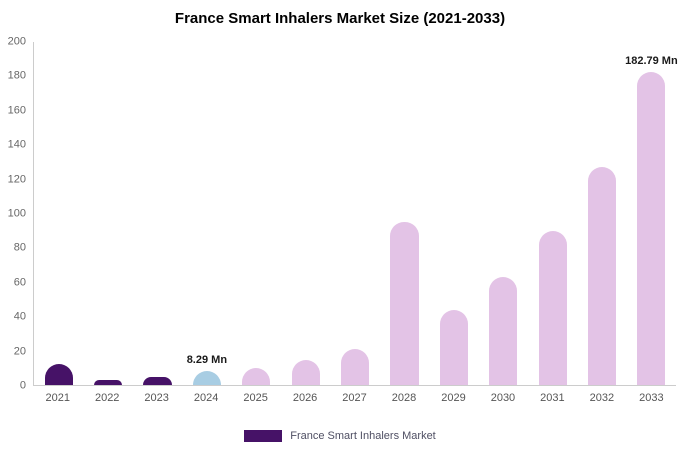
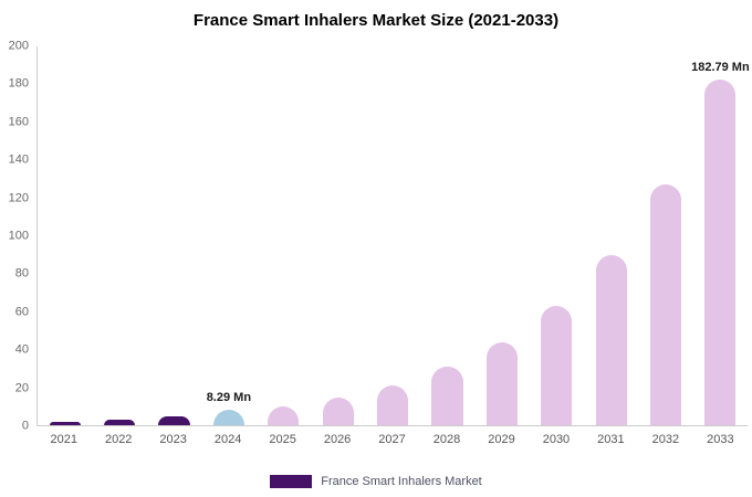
2021: 12 -> 2
2028: 95 -> 31
